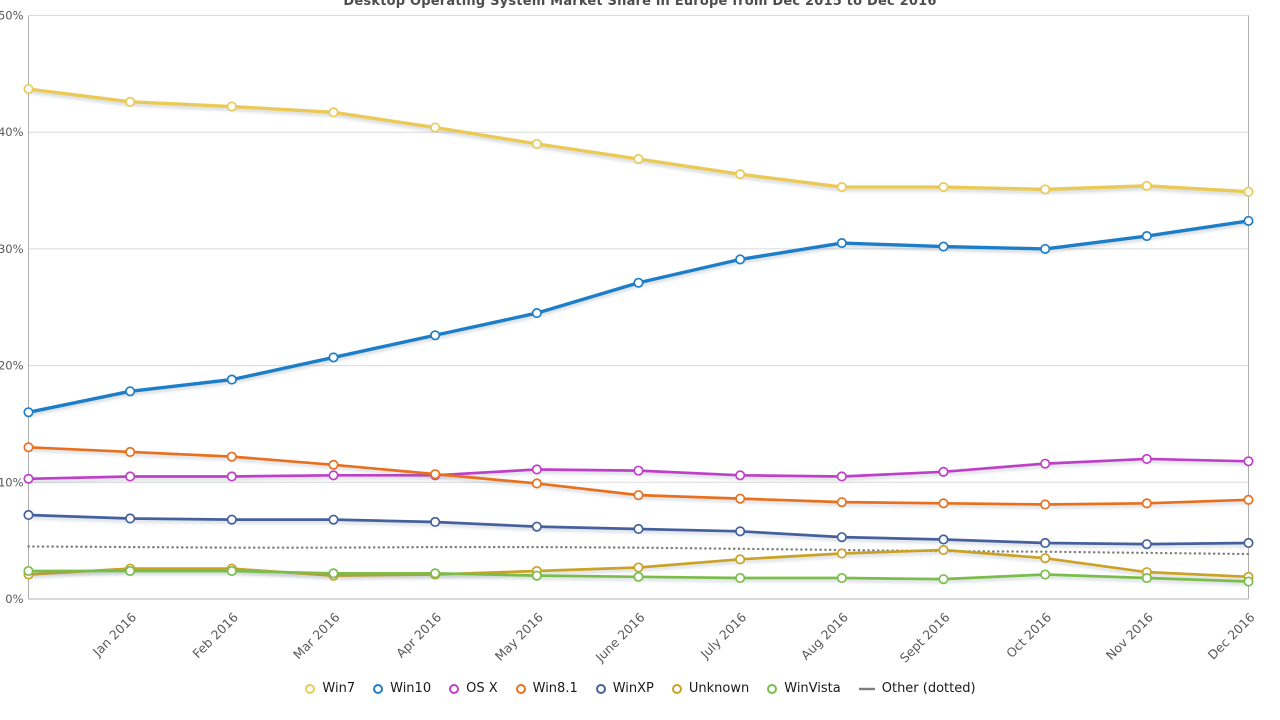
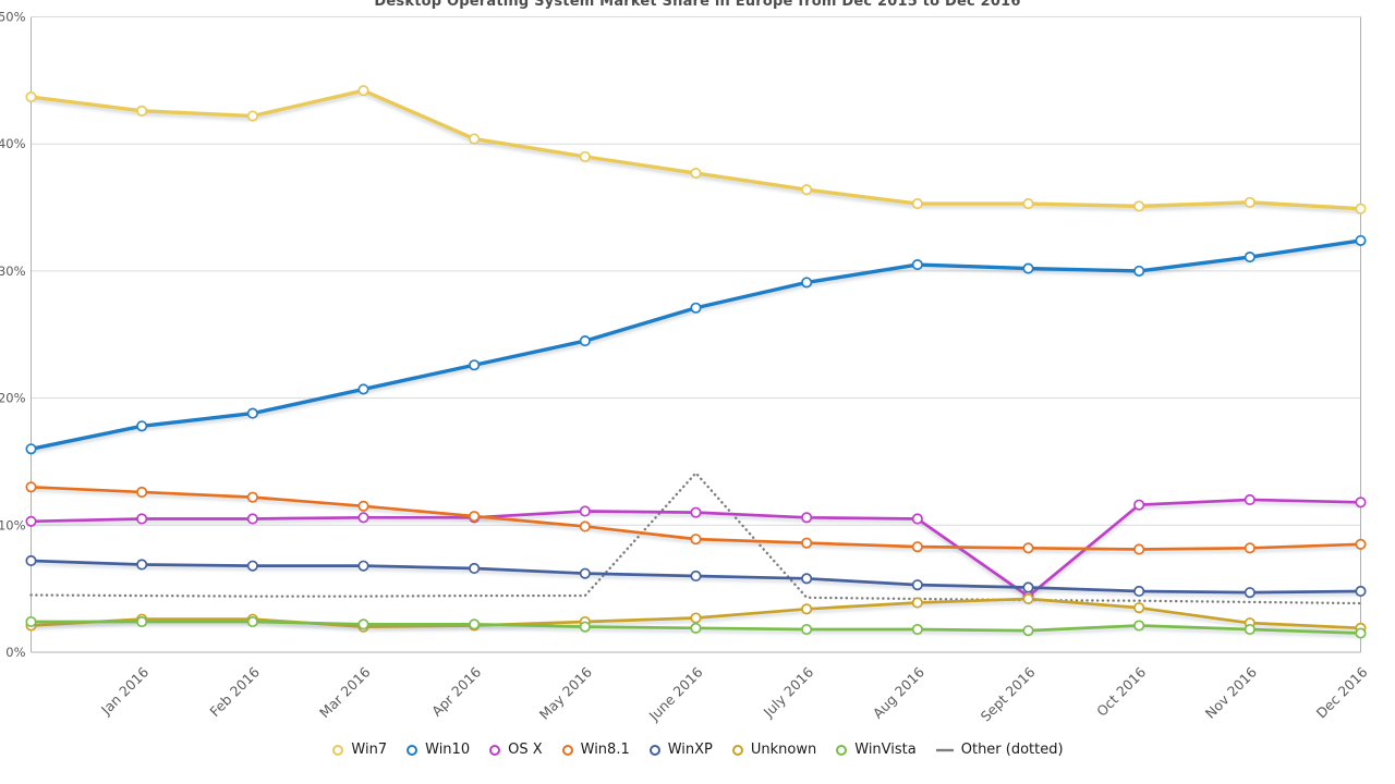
Win7/Mar 2016: 41.7% -> 44.2%
Other (dotted)/June 2016: 4.4% -> 14.1%
OS X/Sept 2016: 10.9% -> 4.4%
